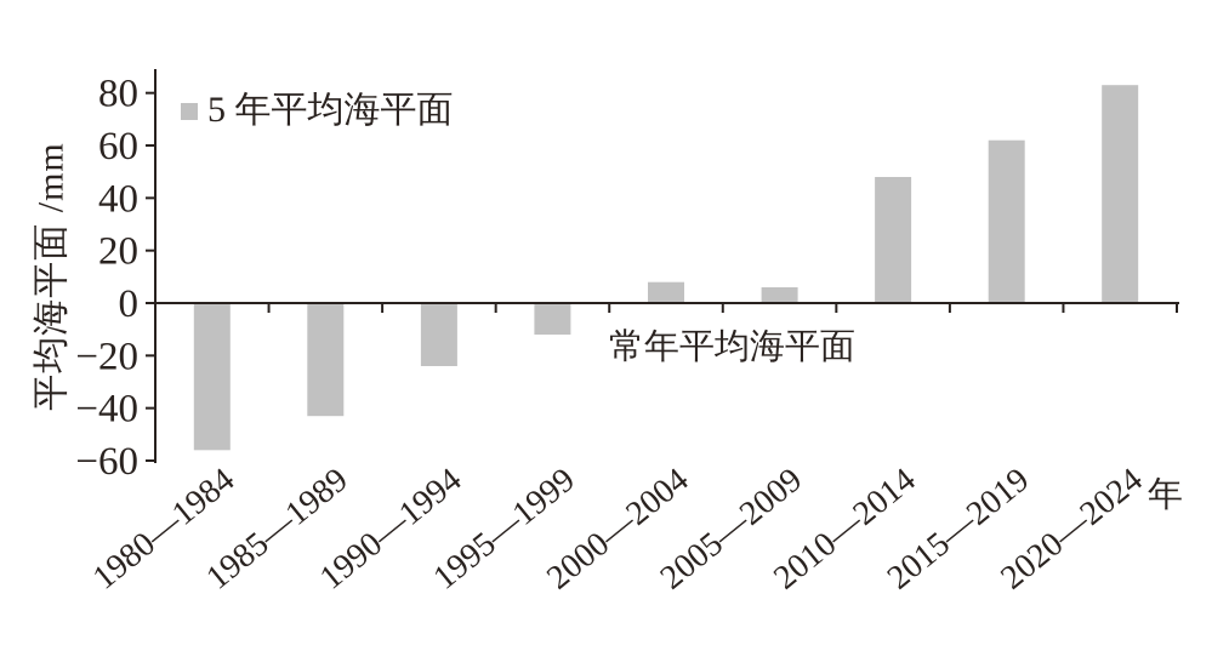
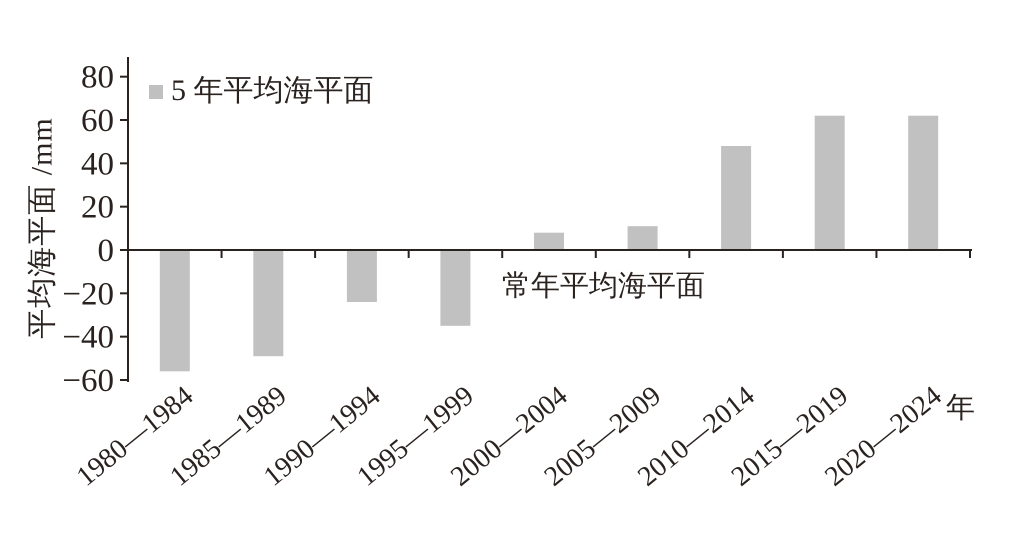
1985—1989: -43 -> -49
1995—1999: -12 -> -35
2005—2009: 6 -> 11
2020—2024: 83 -> 62
